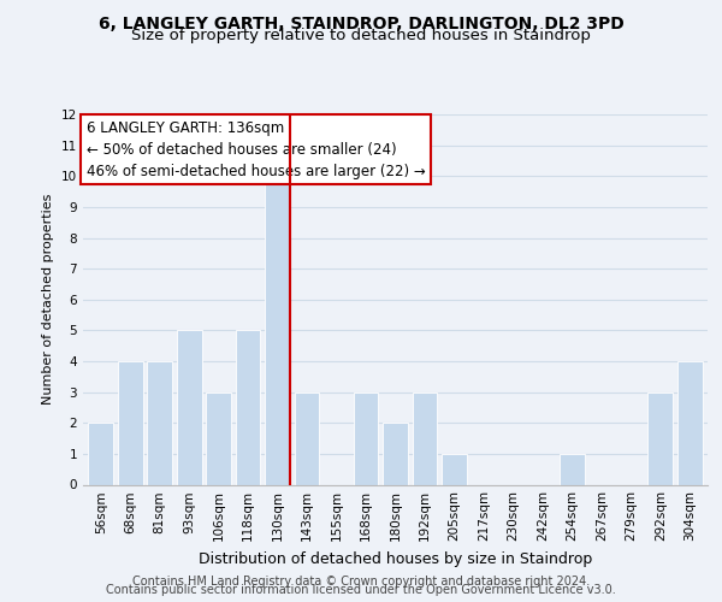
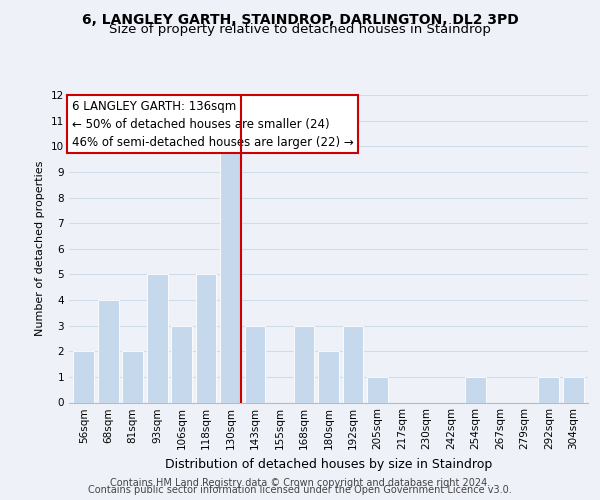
81sqm: 4 -> 2
292sqm: 3 -> 1
304sqm: 4 -> 1
